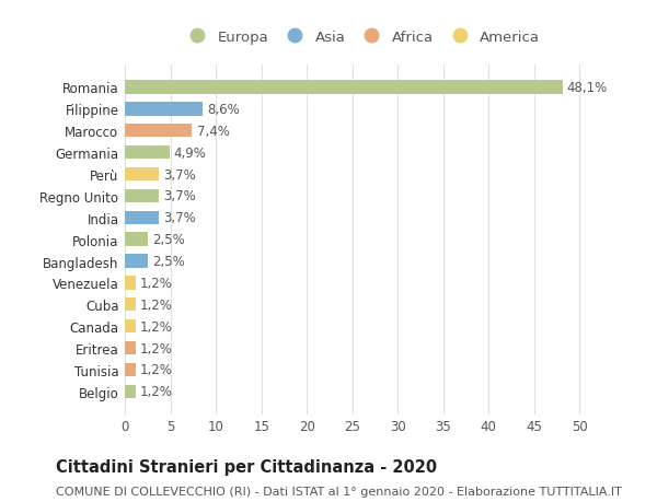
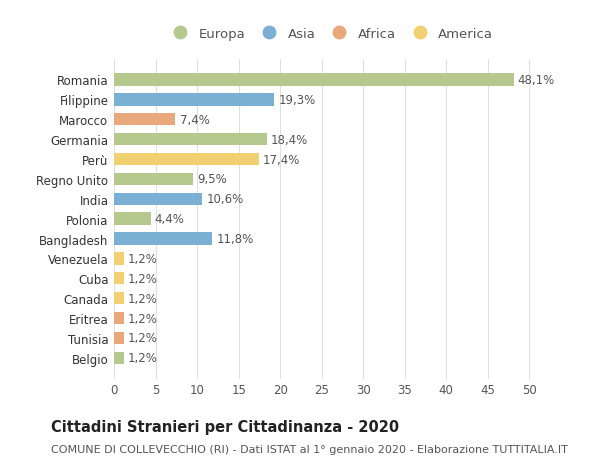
Filippine: 8,6% -> 19,3%
Germania: 4,9% -> 18,4%
Perù: 3,7% -> 17,4%
Regno Unito: 3,7% -> 9,5%
India: 3,7% -> 10,6%
Polonia: 2,5% -> 4,4%
Bangladesh: 2,5% -> 11,8%
